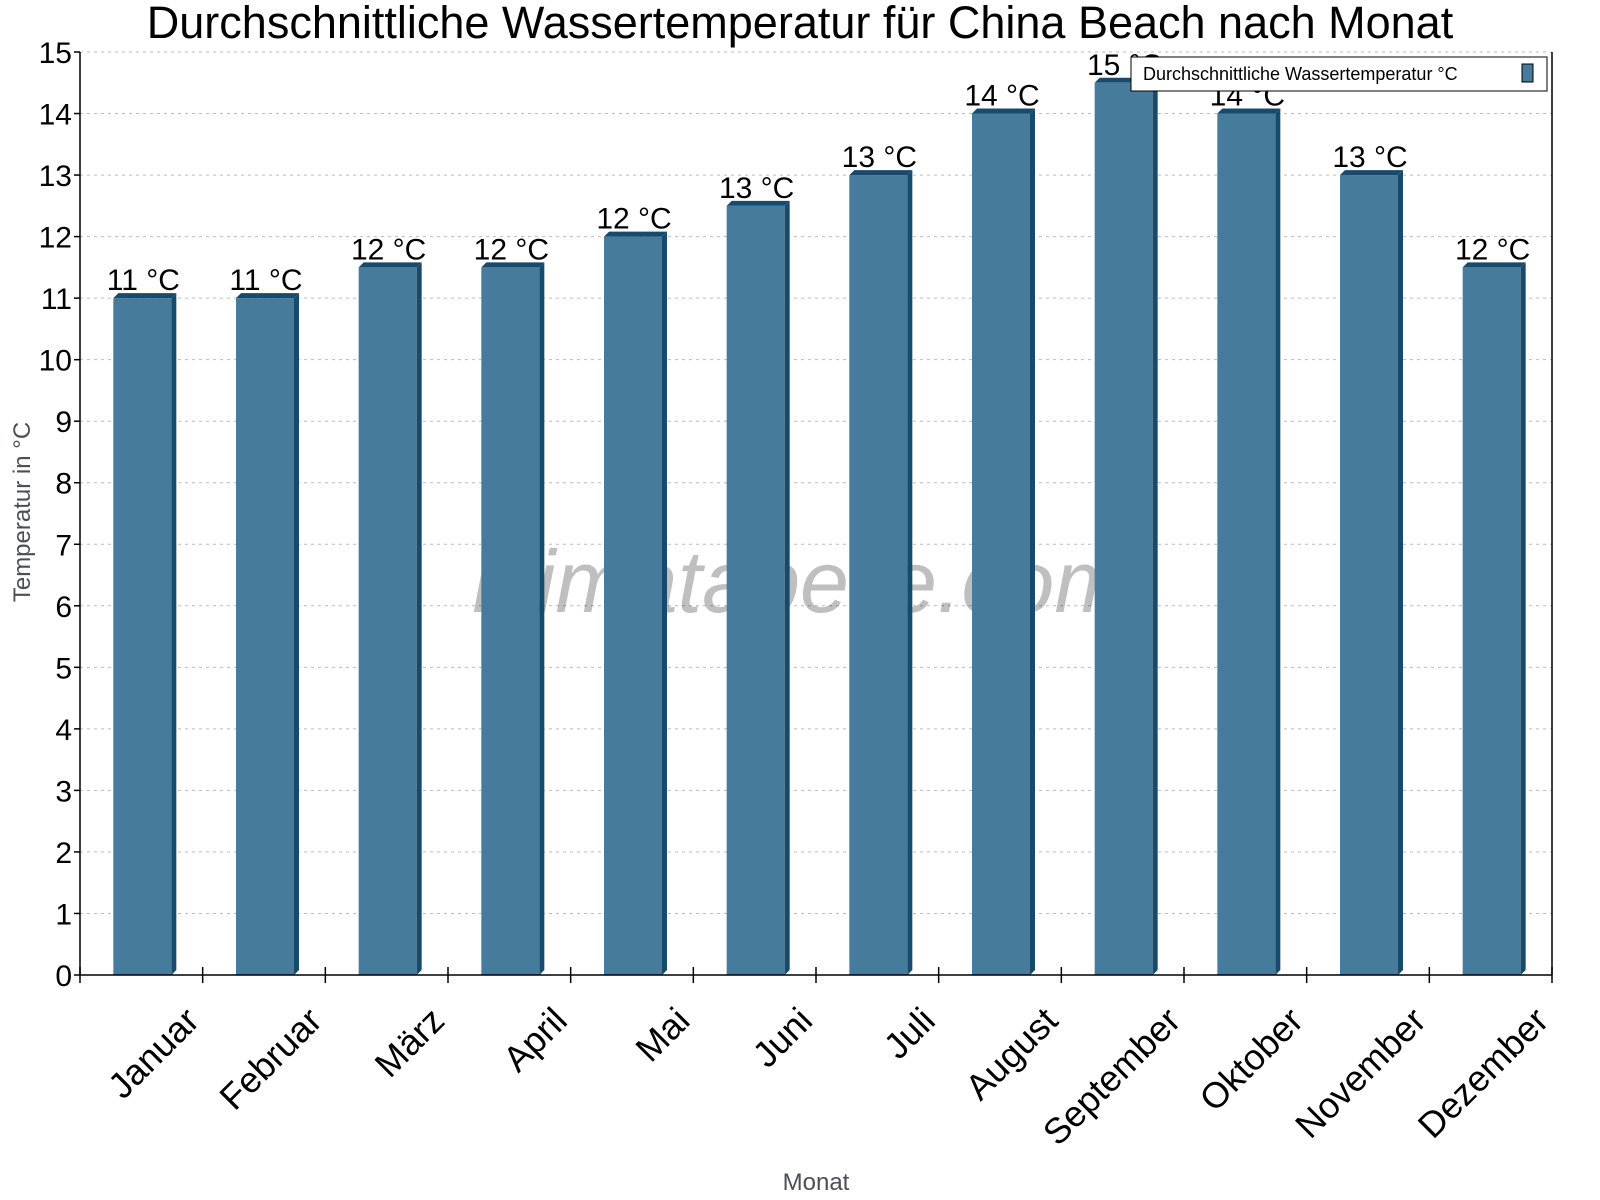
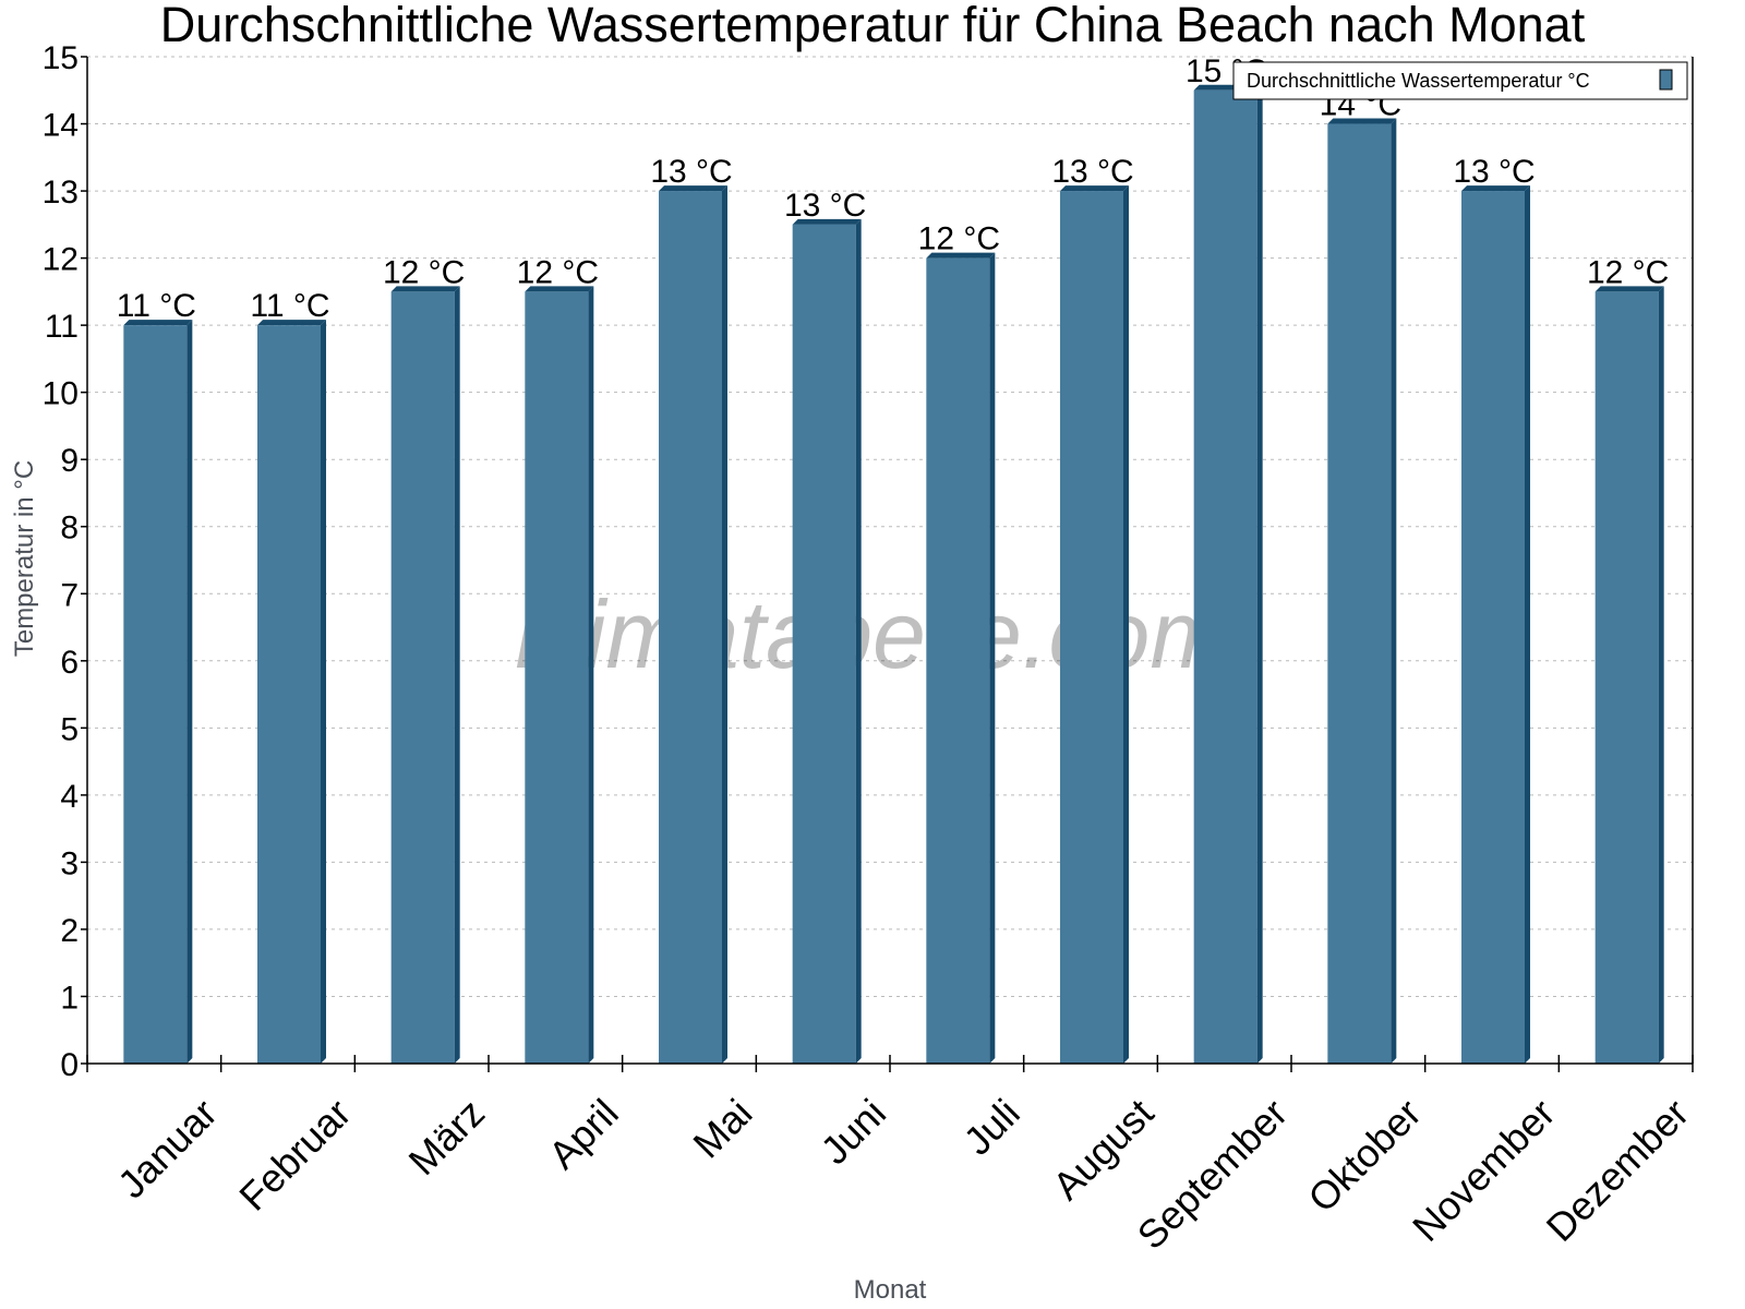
Mai: 12 -> 13
Juli: 13 -> 12
August: 14 -> 13
